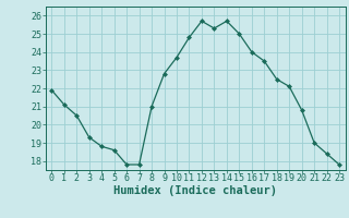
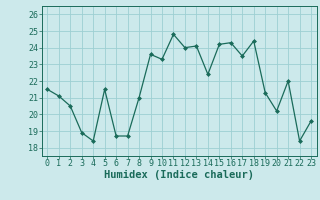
0: 21.9 -> 21.5
3: 19.3 -> 18.9
4: 18.8 -> 18.4
5: 18.6 -> 21.5
6: 17.8 -> 18.7
7: 17.8 -> 18.7
9: 22.8 -> 23.6
10: 23.7 -> 23.3
12: 25.7 -> 24.0
13: 25.3 -> 24.1
14: 25.7 -> 22.4
15: 25.0 -> 24.2
16: 24.0 -> 24.3
18: 22.5 -> 24.4
19: 22.1 -> 21.3
20: 20.8 -> 20.2
21: 19.0 -> 22.0
23: 17.8 -> 19.6
